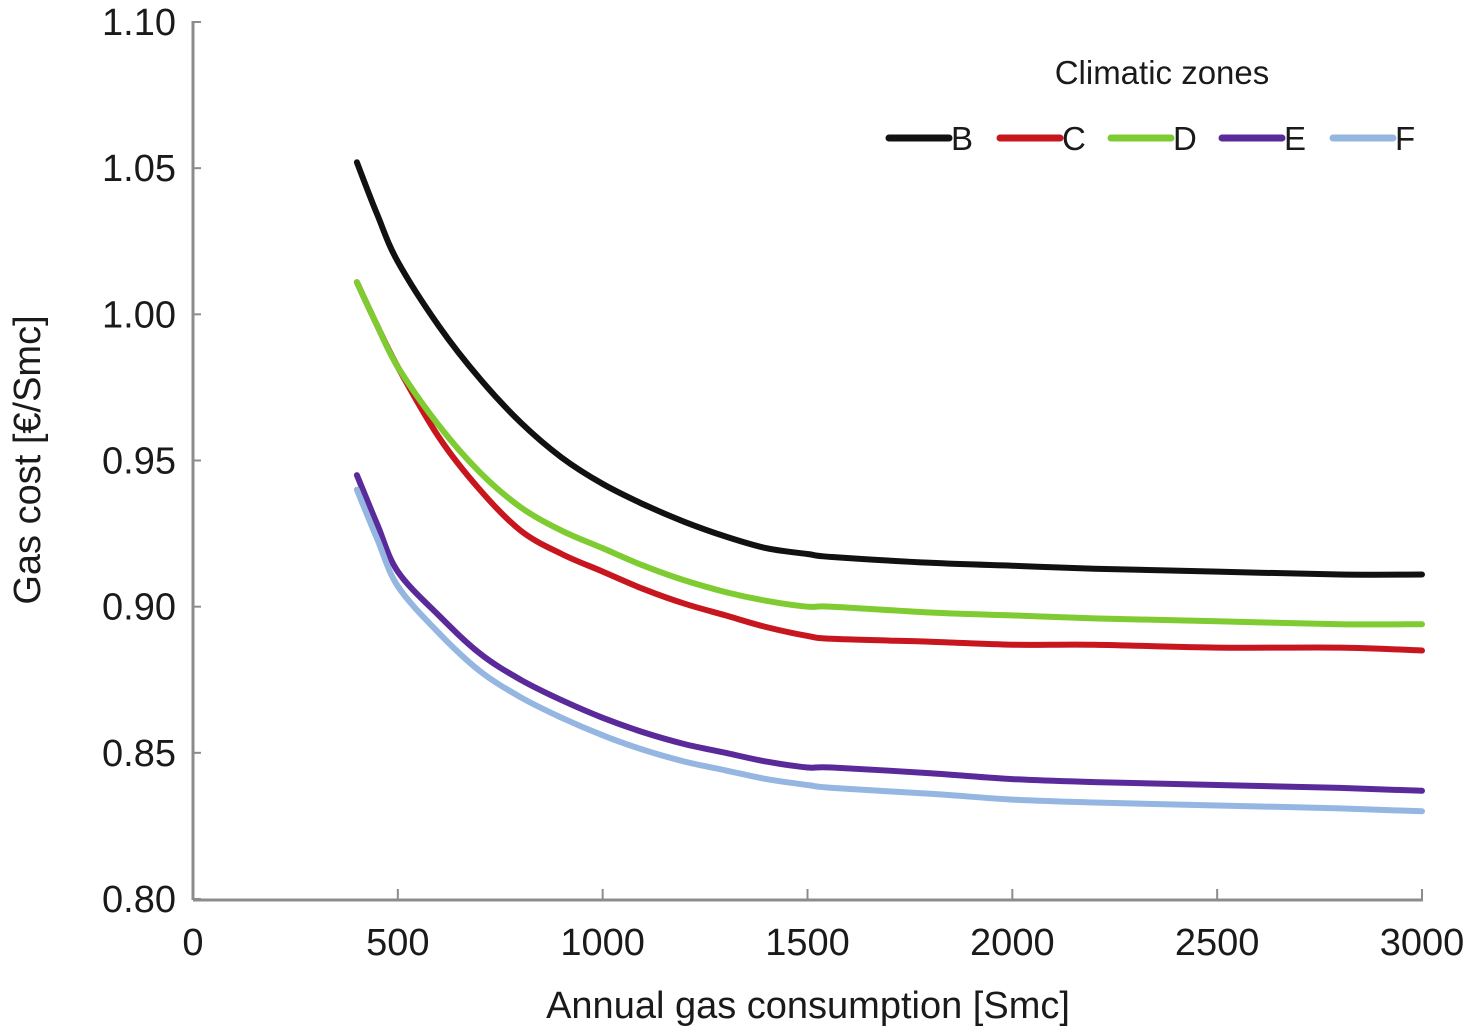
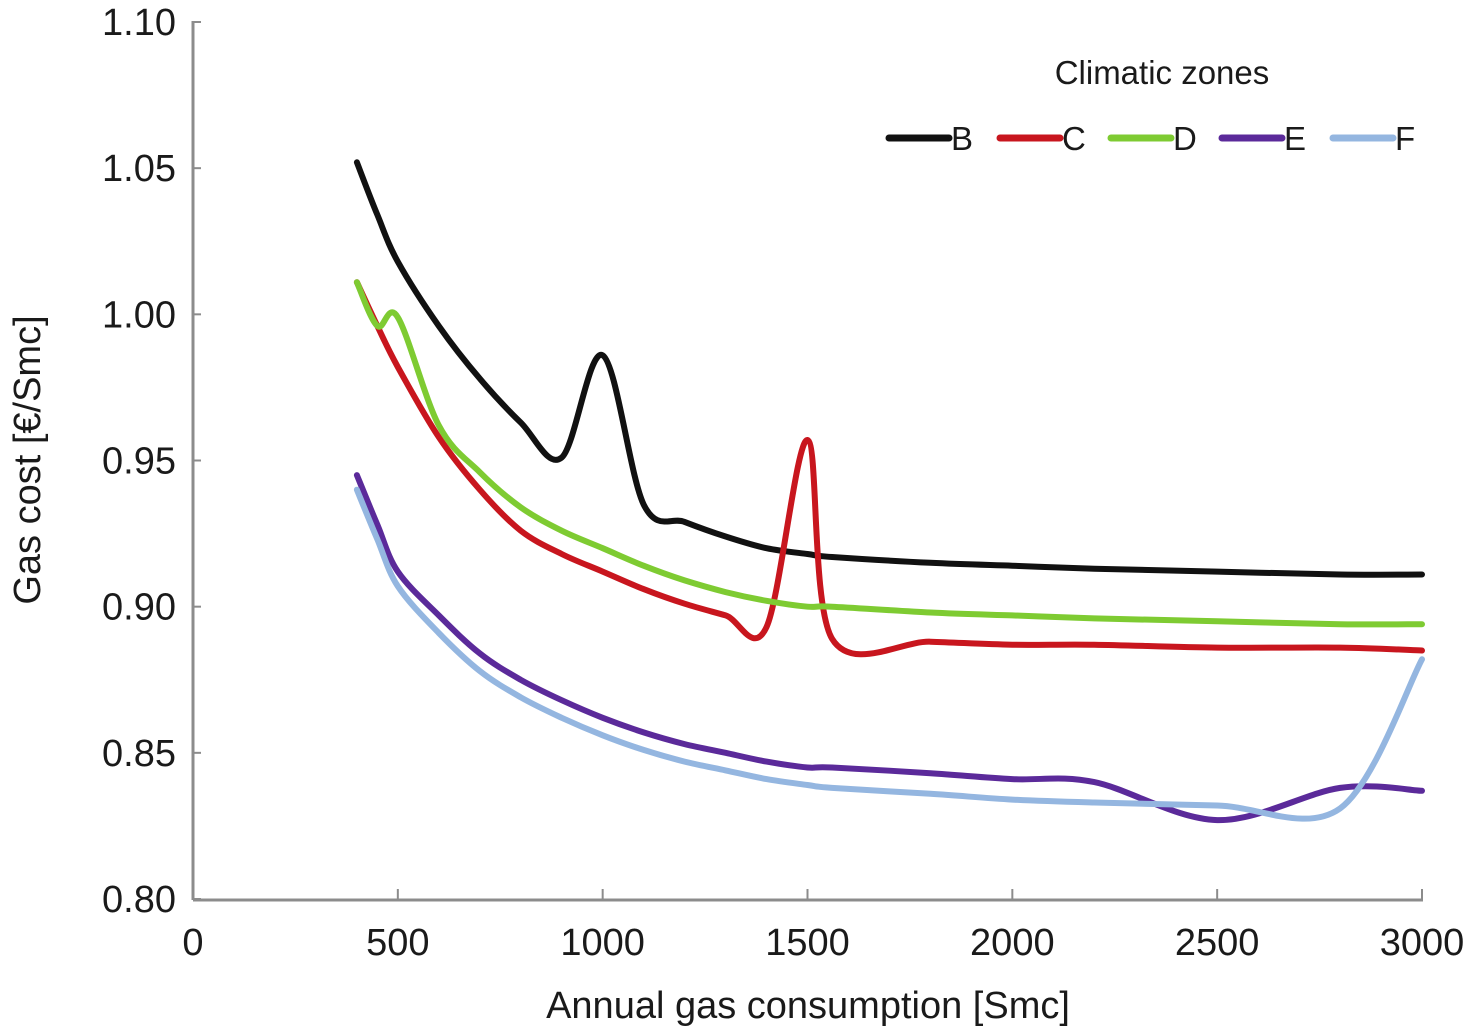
D/500: 0.982 -> 0.999
B/1000: 0.942 -> 0.986
C/1500: 0.890 -> 0.957
E/2500: 0.839 -> 0.827
F/3000: 0.830 -> 0.882
